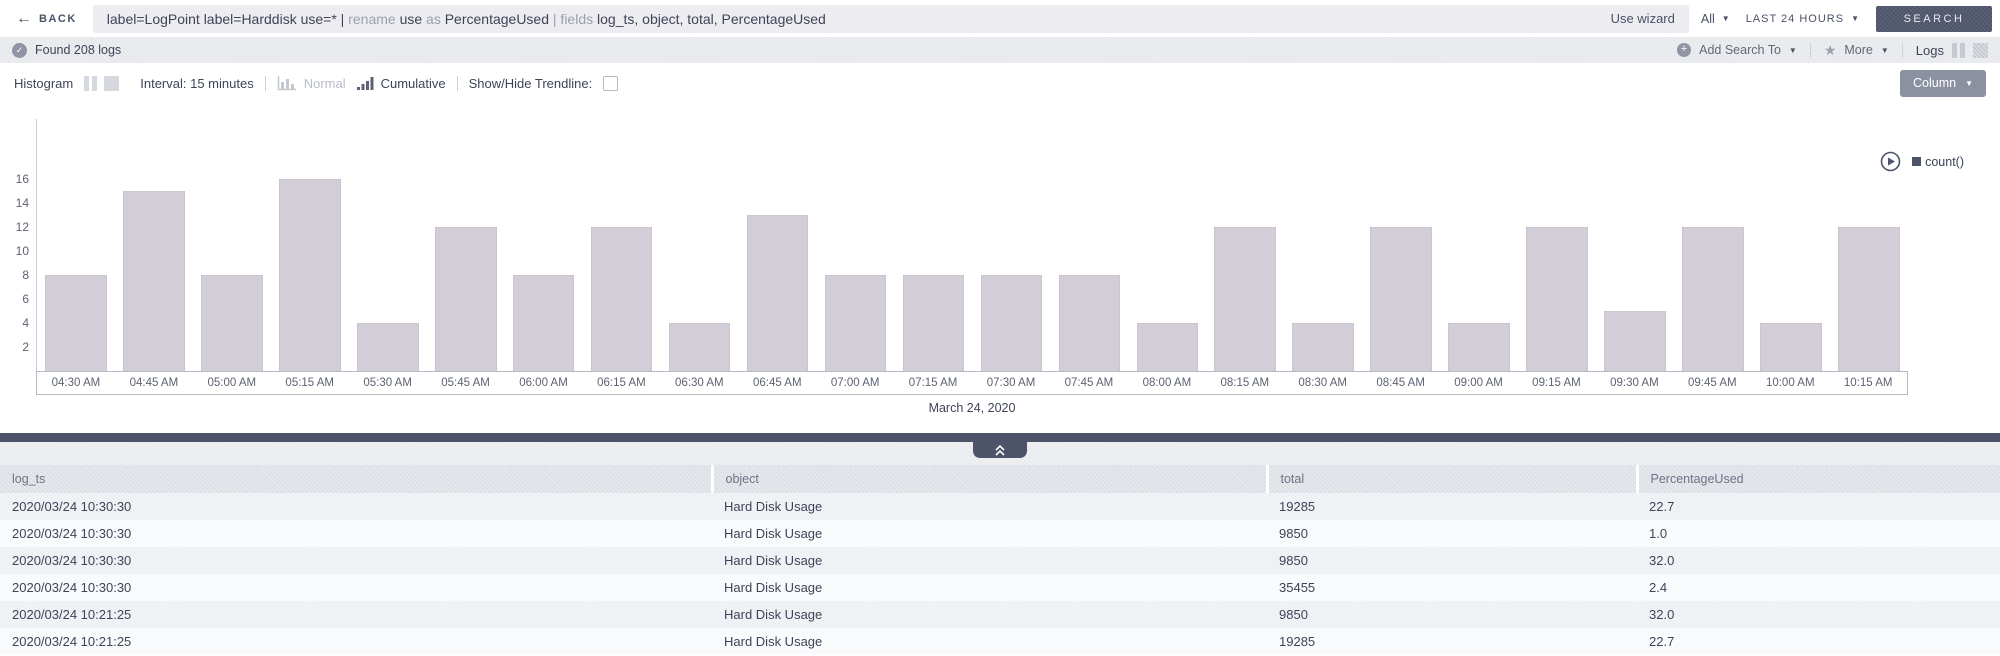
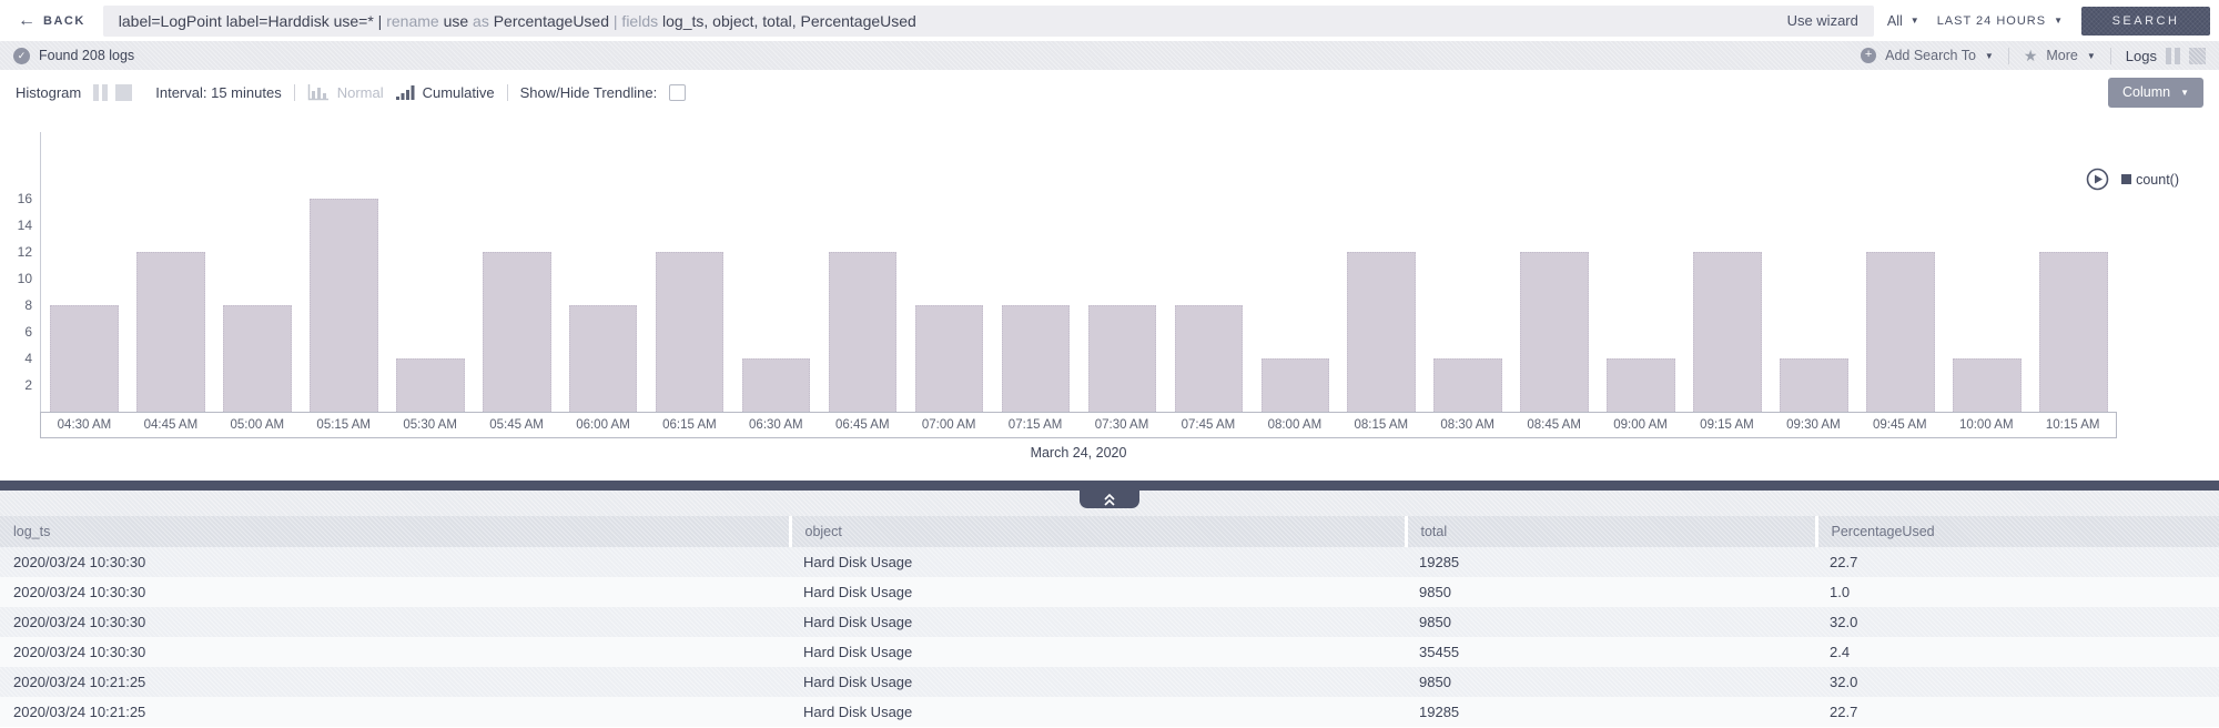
04:45 AM: 15 -> 12
06:45 AM: 13 -> 12
09:30 AM: 5 -> 4
